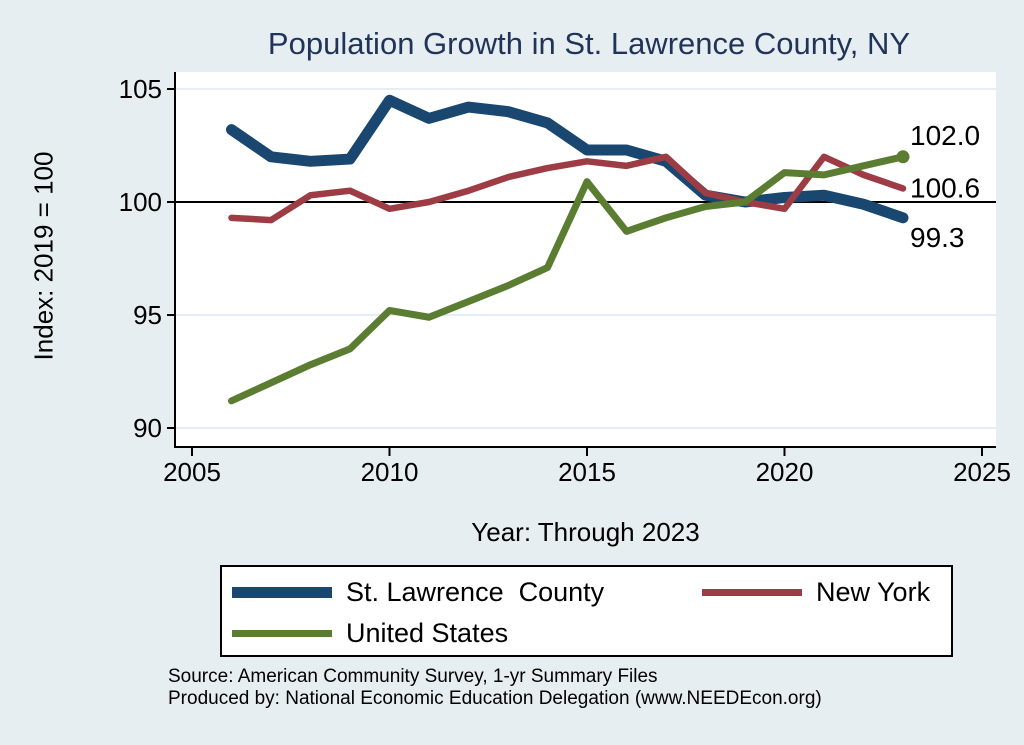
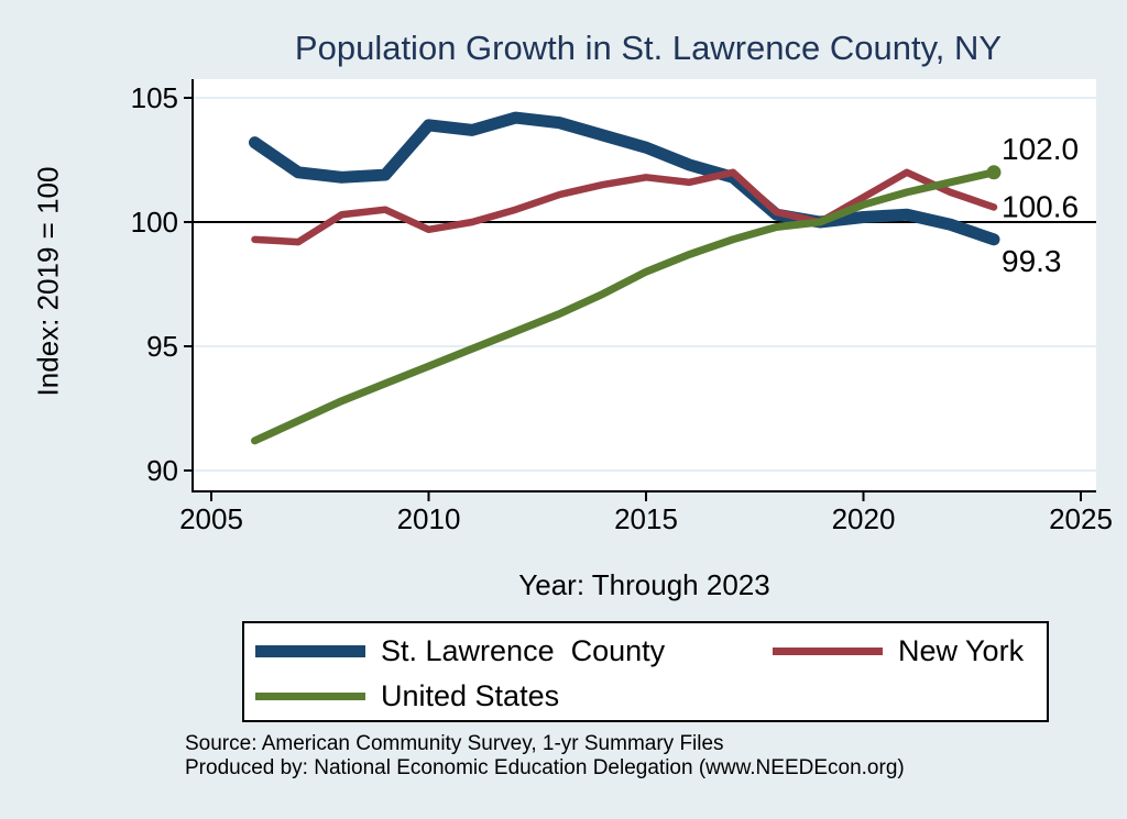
St. Lawrence County/2010: 104.5 -> 103.9
United States/2010: 95.2 -> 94.2
St. Lawrence County/2015: 102.3 -> 103.0
United States/2015: 100.9 -> 98.0
New York/2020: 99.7 -> 101.0
United States/2020: 101.3 -> 100.7
